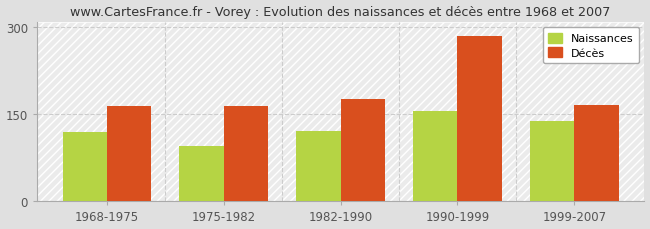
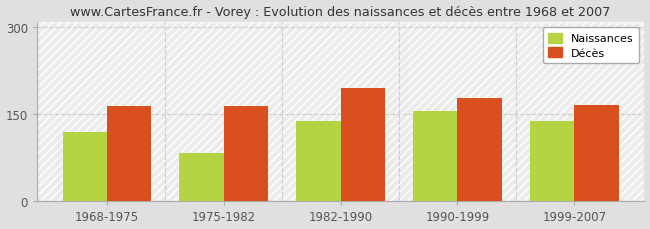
Naissances/1975-1982: 95 -> 84
Naissances/1982-1990: 122 -> 138
Décès/1982-1990: 177 -> 196
Décès/1990-1999: 285 -> 178
